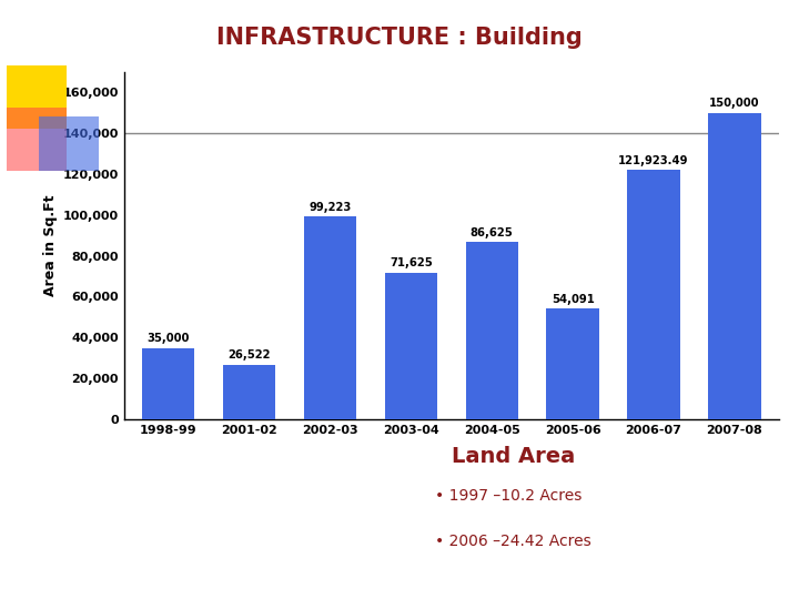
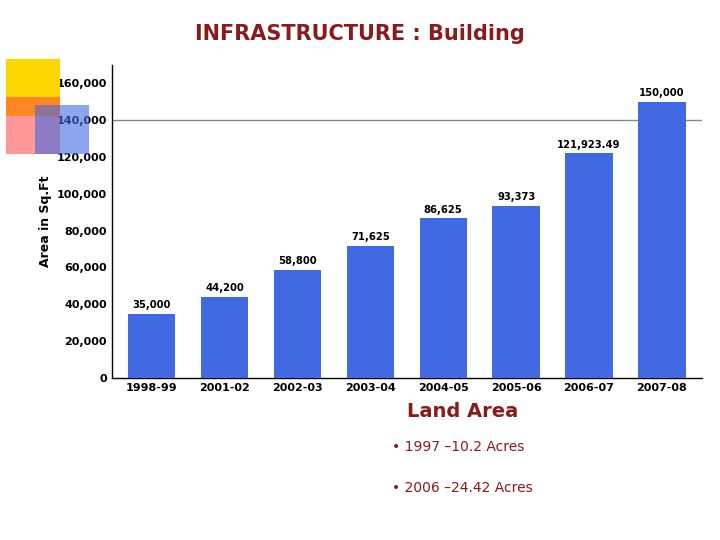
2001-02: 26,522 -> 44,200
2002-03: 99,223 -> 58,800
2005-06: 54,091 -> 93,373
